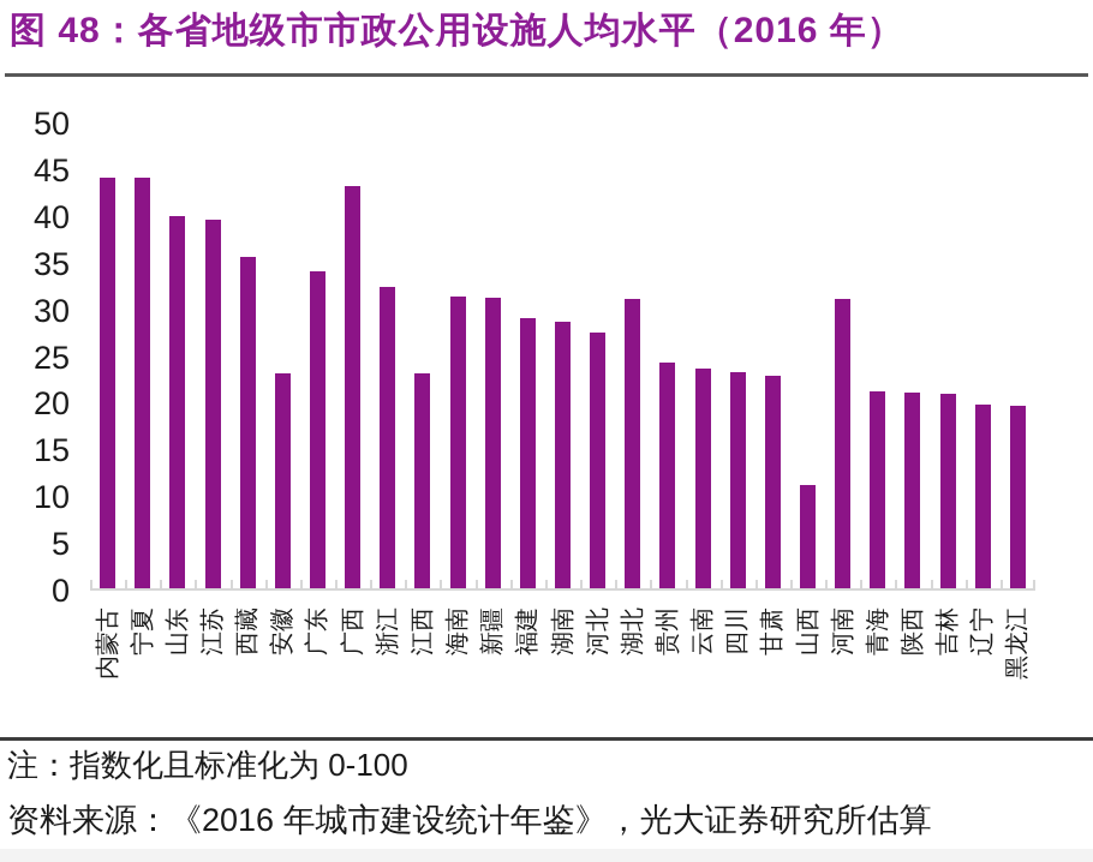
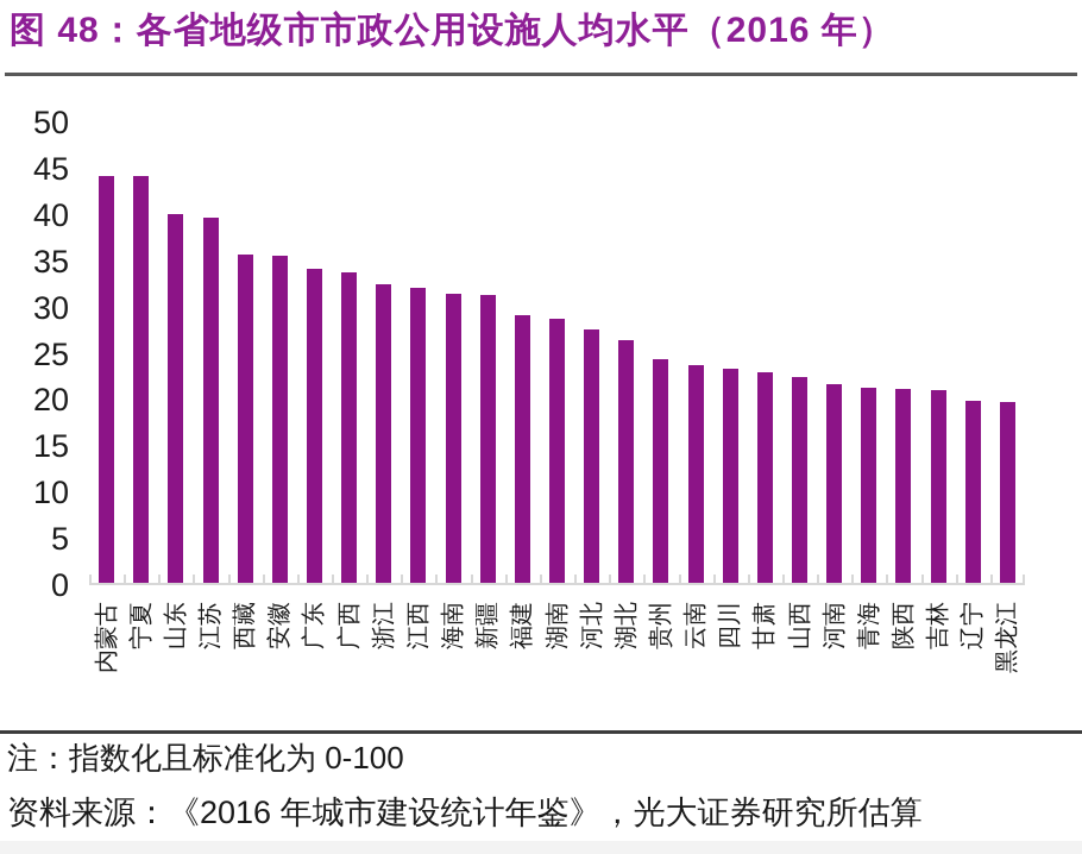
安徽: 23 -> 35
广西: 43 -> 34
江西: 23 -> 32
湖北: 31 -> 26
山西: 11 -> 22
河南: 31 -> 22
